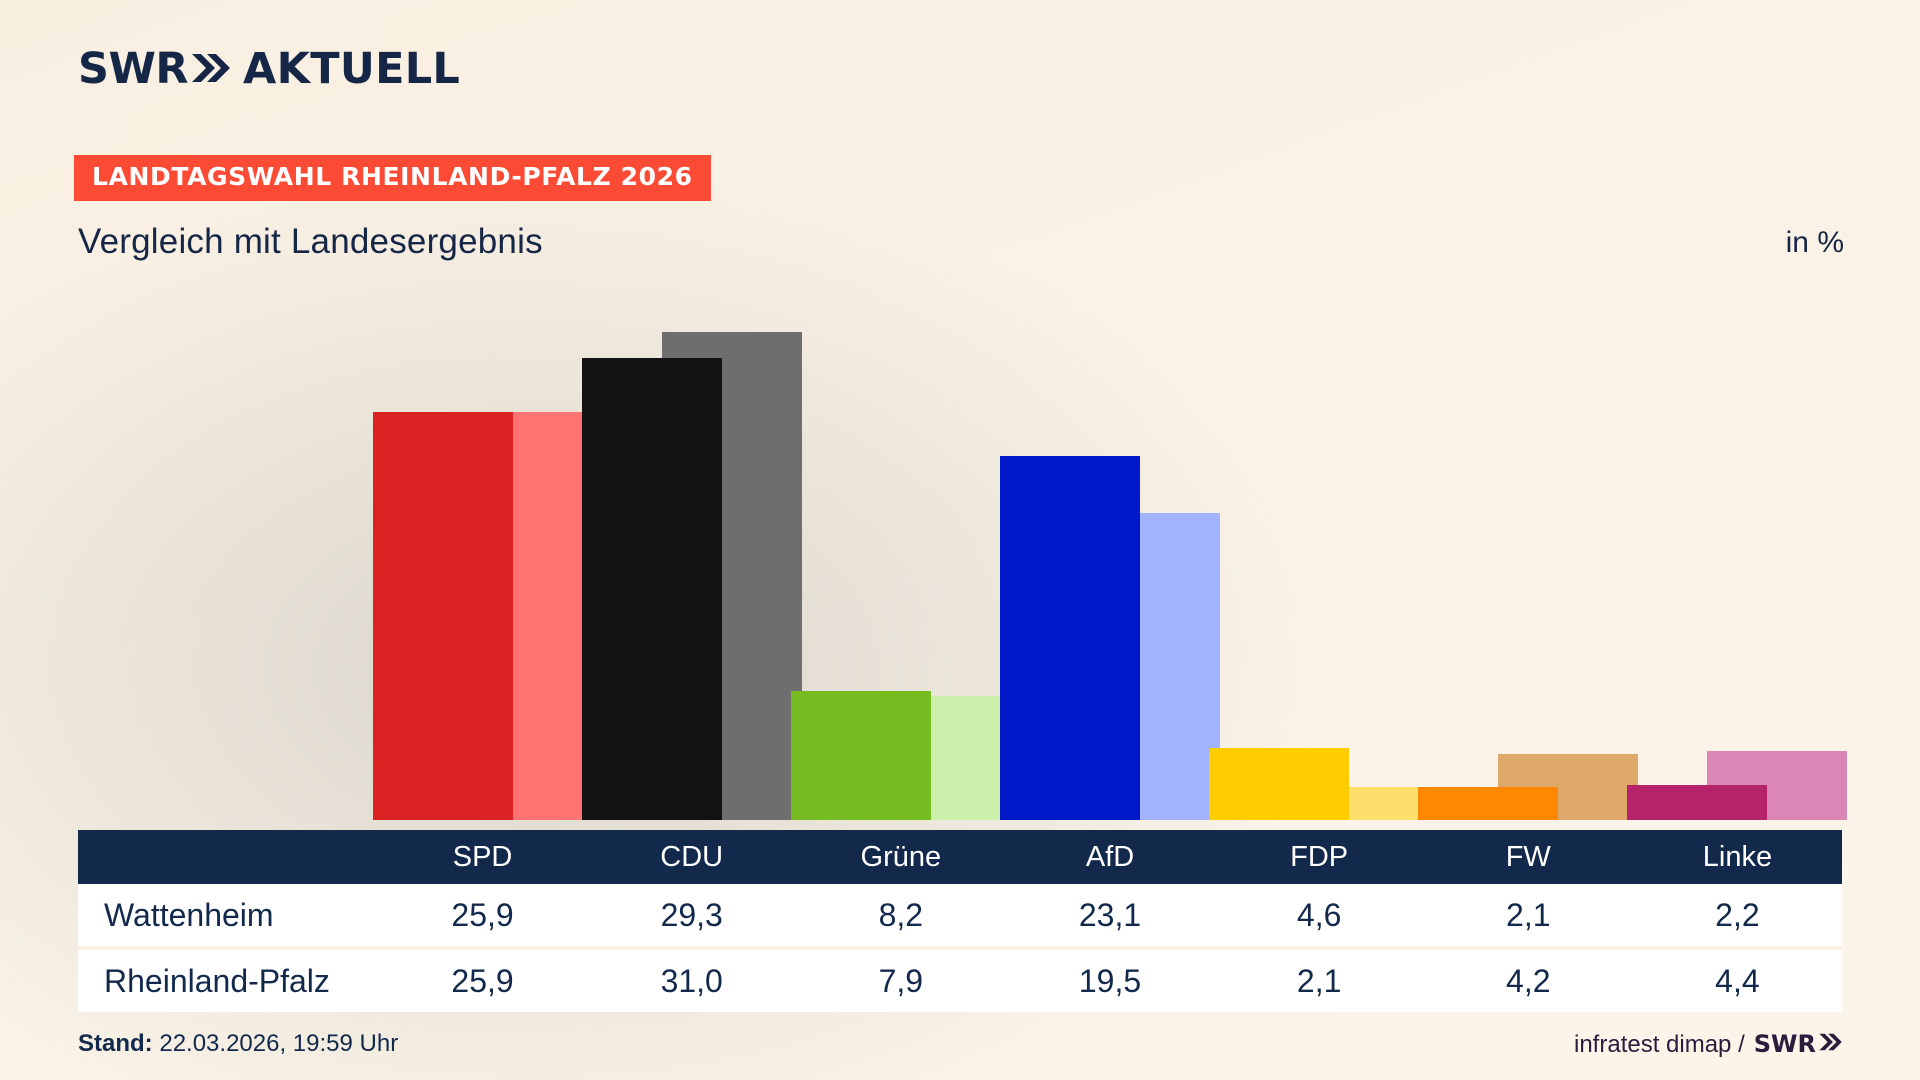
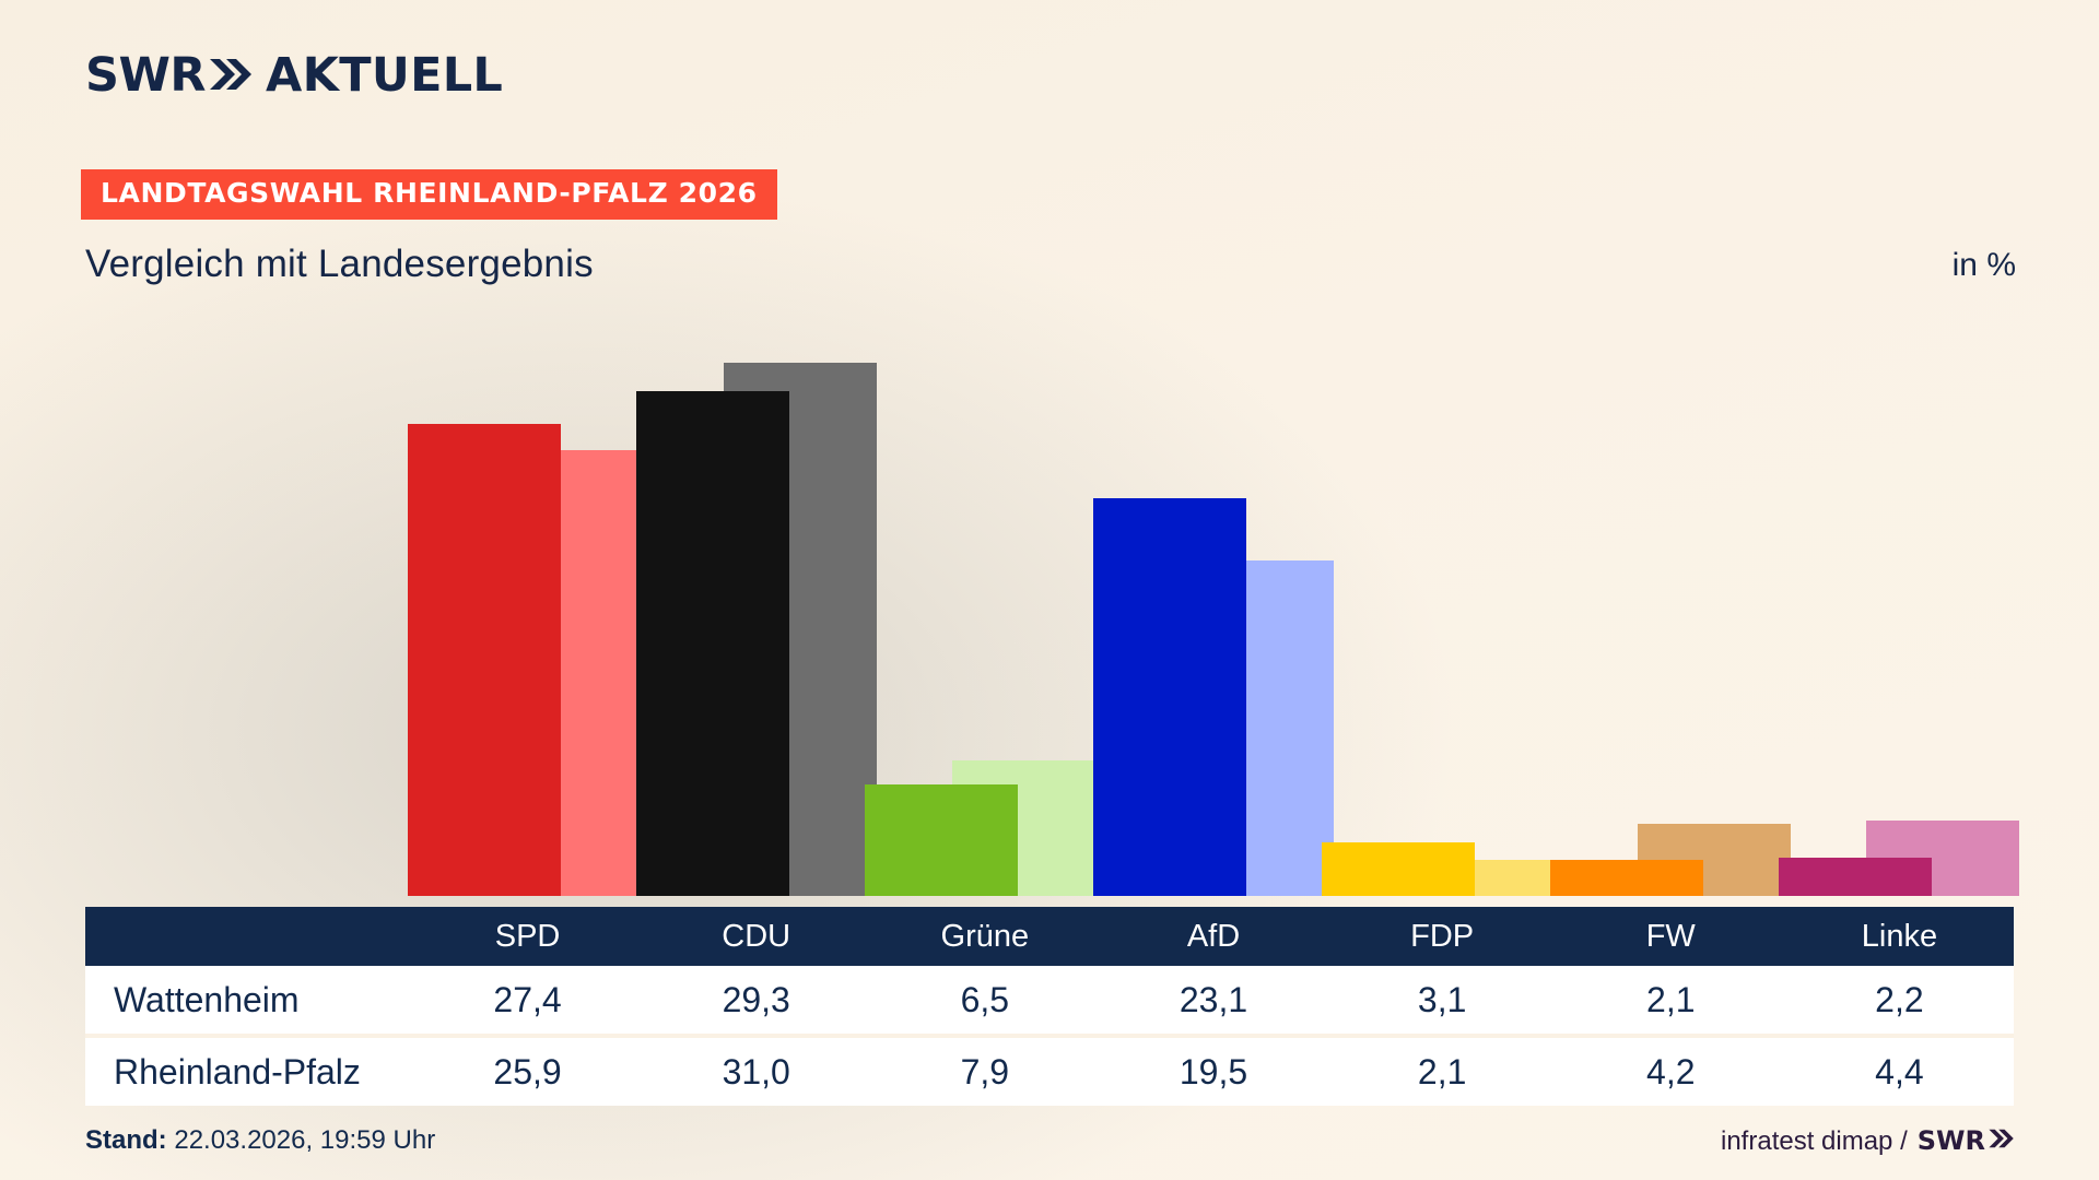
Wattenheim/SPD: 25,9 -> 27,4
Wattenheim/Grüne: 8,2 -> 6,5
Wattenheim/FDP: 4,6 -> 3,1
